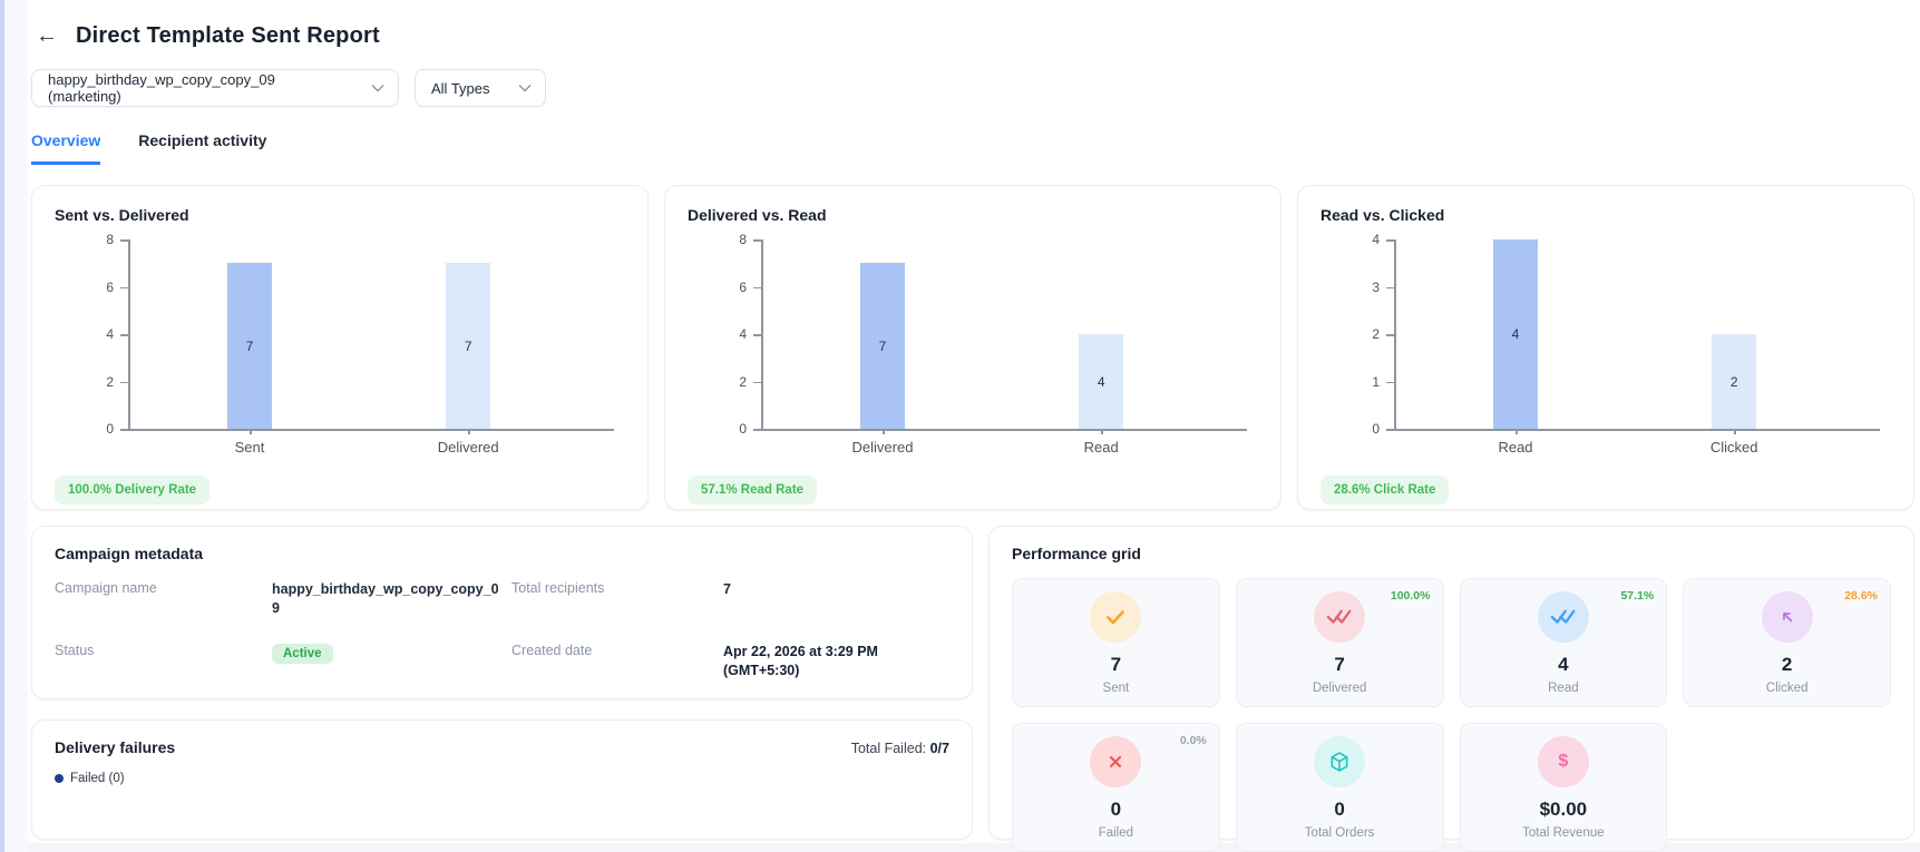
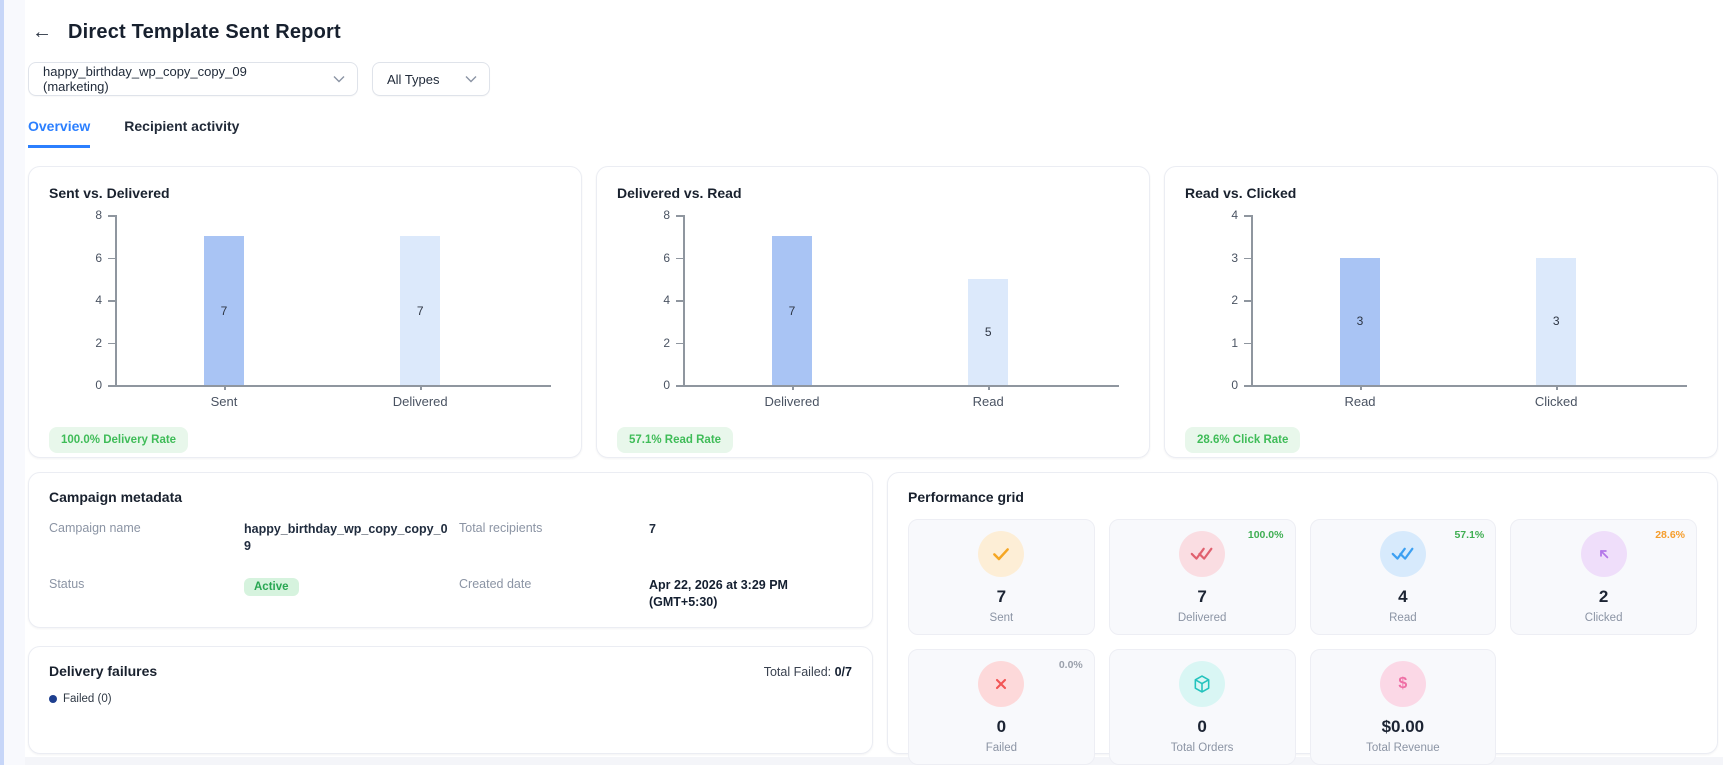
Delivered vs. Read/Read: 4 -> 5
Read vs. Clicked/Read: 4 -> 3
Read vs. Clicked/Clicked: 2 -> 3
